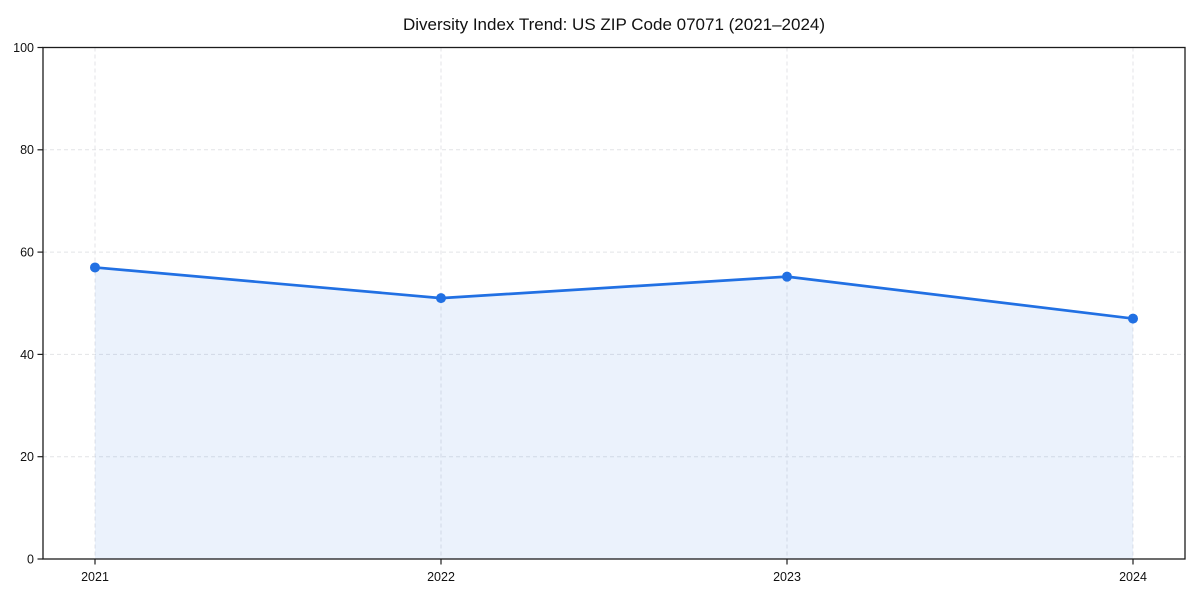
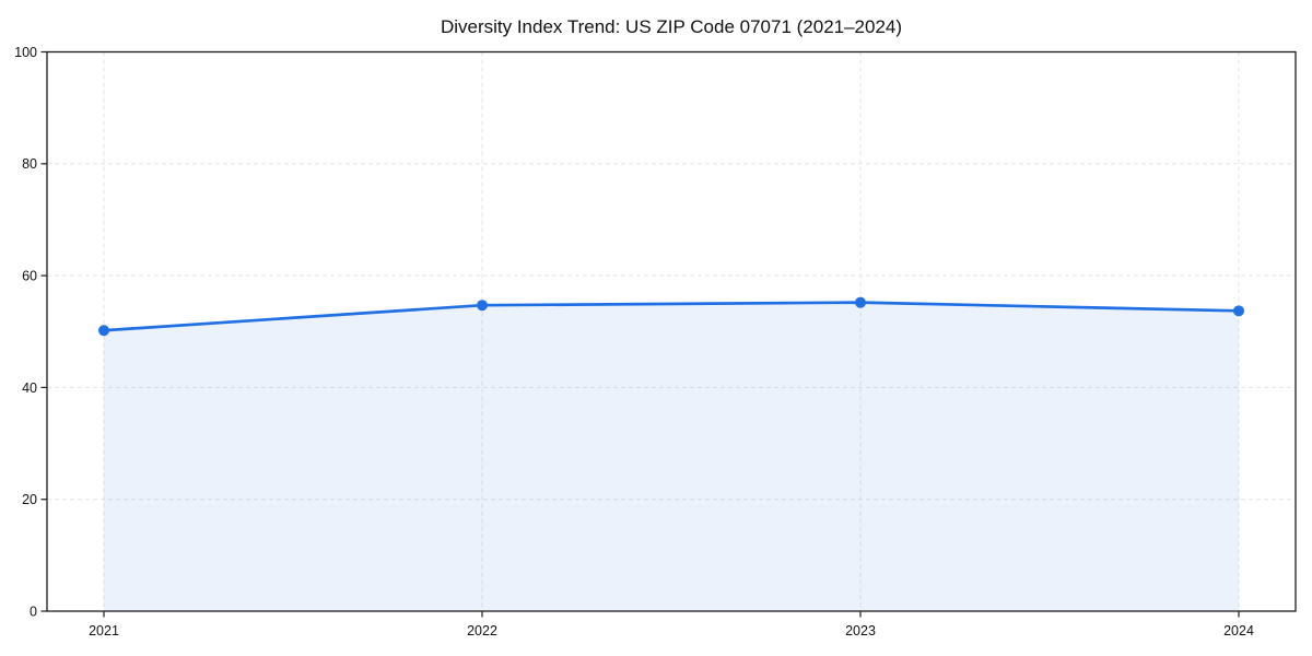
2021: 57 -> 50
2022: 51 -> 55
2024: 47 -> 54
